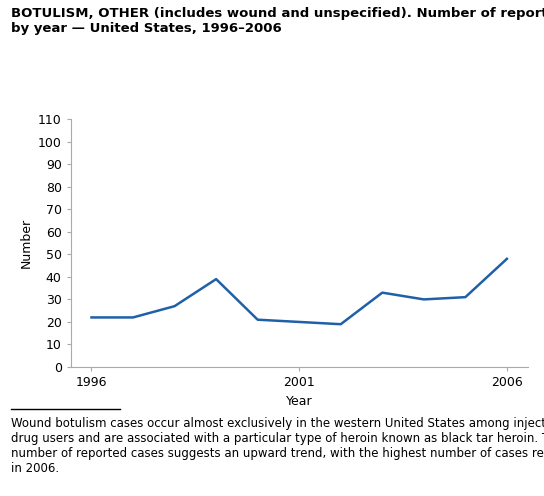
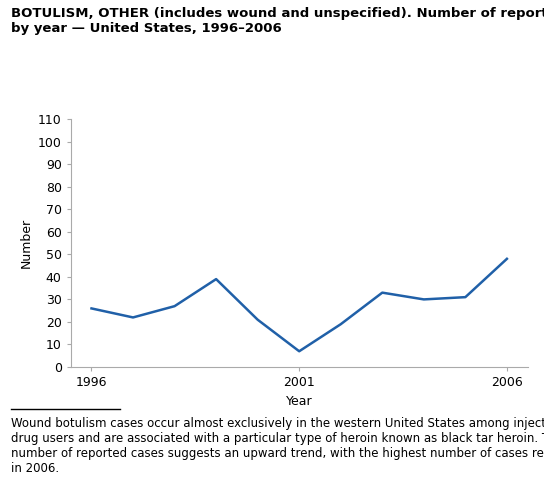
1996: 22 -> 26
2001: 20 -> 7
